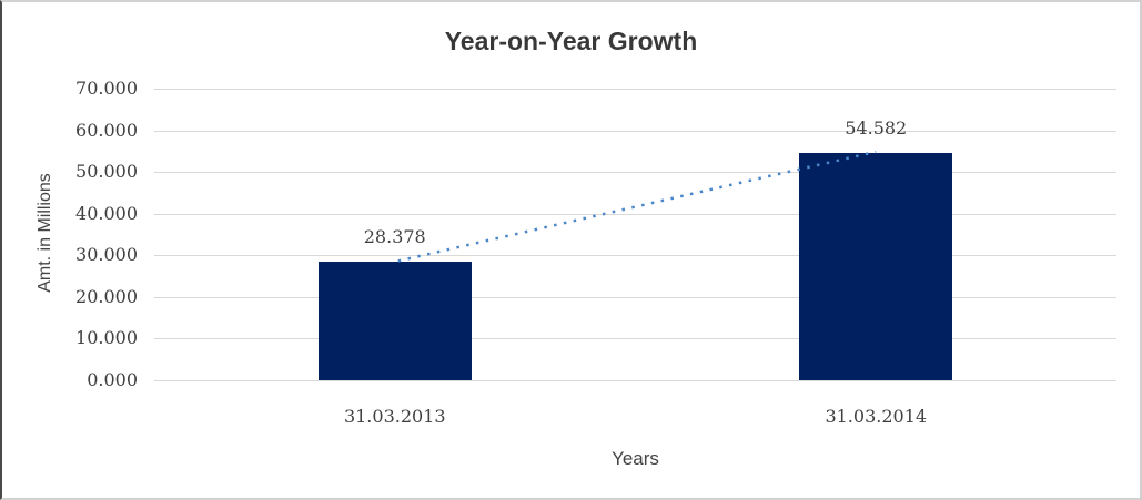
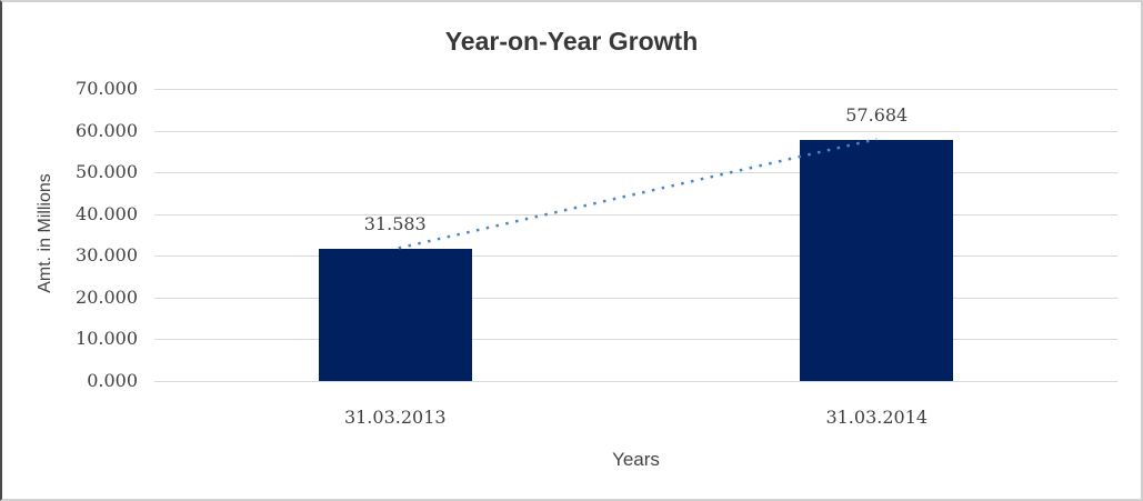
31.03.2013: 28.378 -> 31.583
31.03.2014: 54.582 -> 57.684
